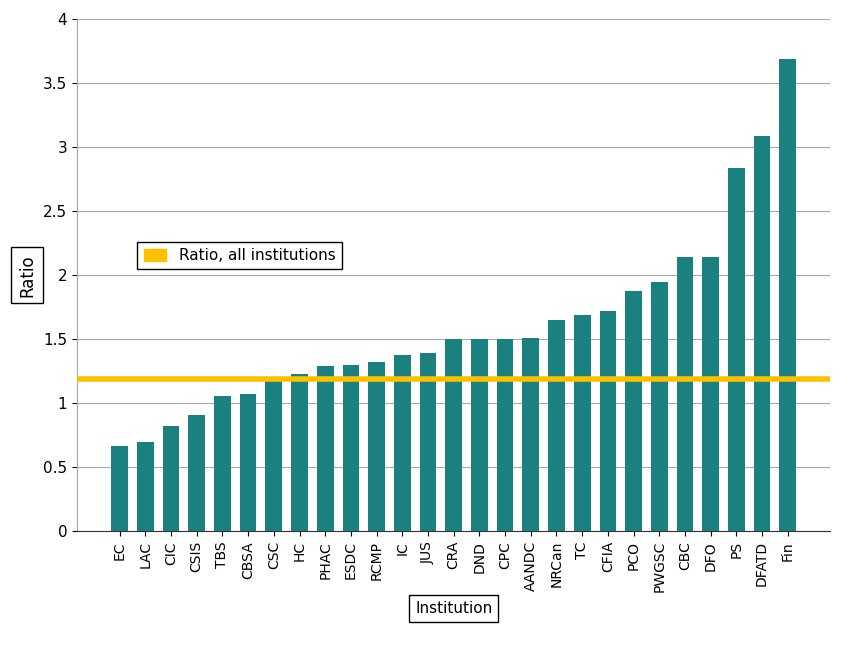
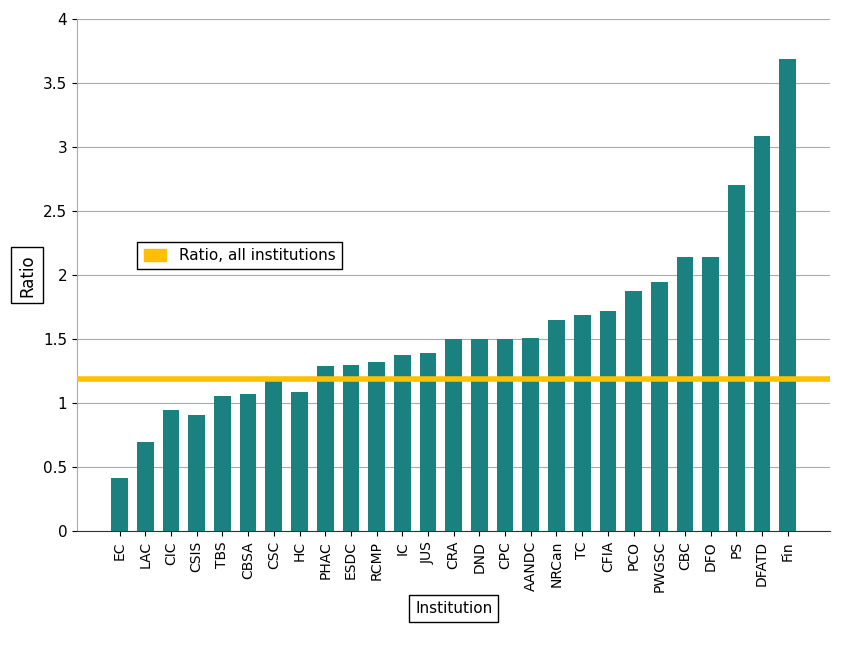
EC: 0.67 -> 0.42
CIC: 0.82 -> 0.95
HC: 1.23 -> 1.09
PS: 2.84 -> 2.71
